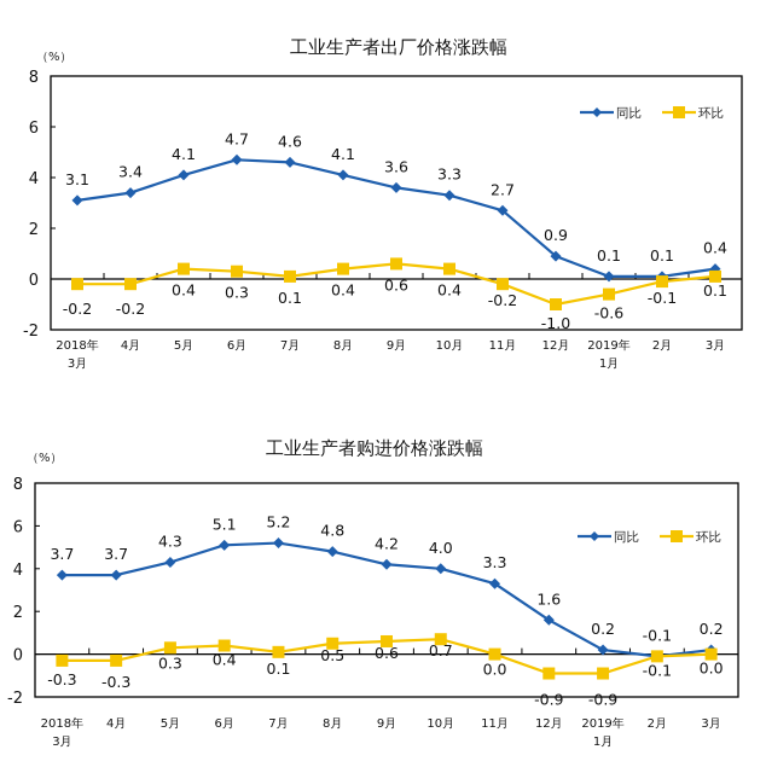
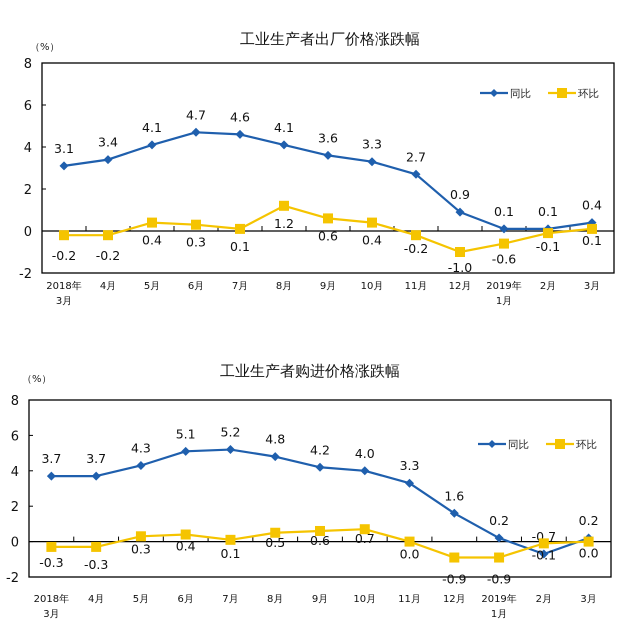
工业生产者出厂价格涨跌幅/环比/8月: 0.4 -> 1.2
工业生产者购进价格涨跌幅/同比/2月: -0.1 -> -0.7
